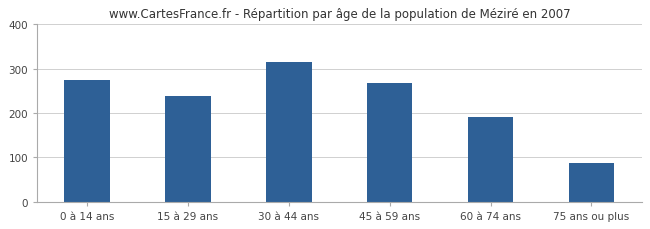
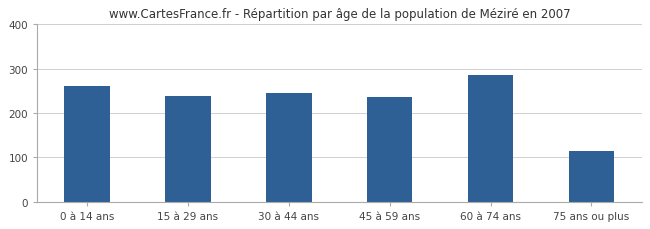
0 à 14 ans: 275 -> 260
30 à 44 ans: 315 -> 245
45 à 59 ans: 268 -> 235
60 à 74 ans: 190 -> 285
75 ans ou plus: 88 -> 115
